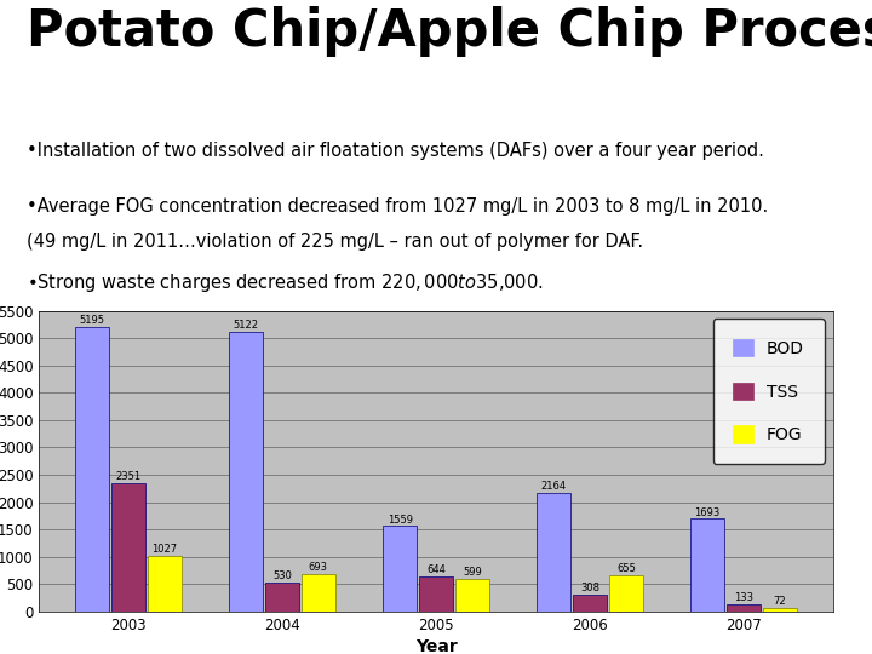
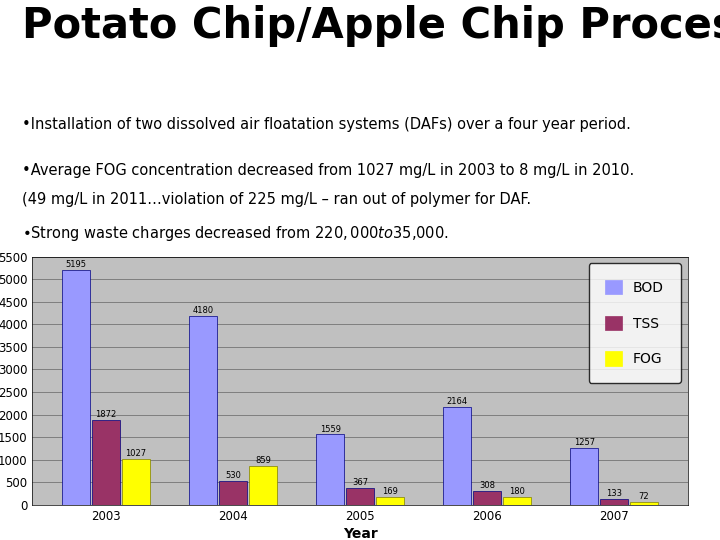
TSS/2003: 2351 -> 1872
BOD/2004: 5122 -> 4180
FOG/2004: 693 -> 859
TSS/2005: 644 -> 367
FOG/2005: 599 -> 169
FOG/2006: 655 -> 180
BOD/2007: 1693 -> 1257
